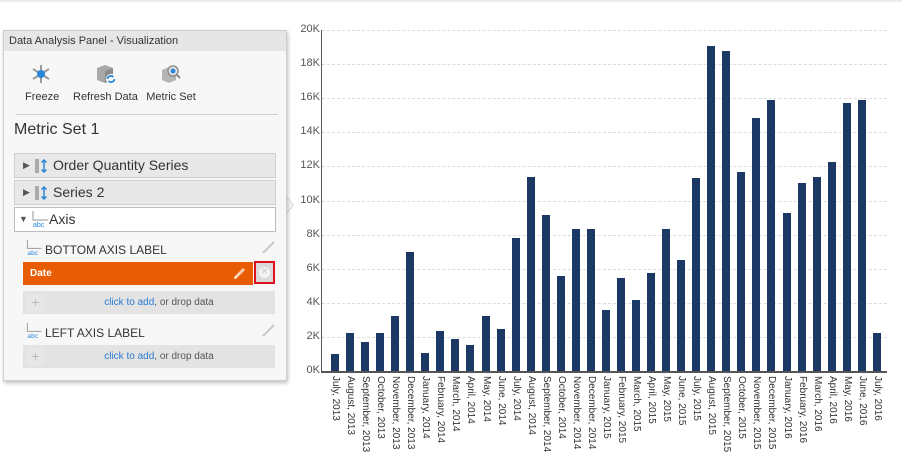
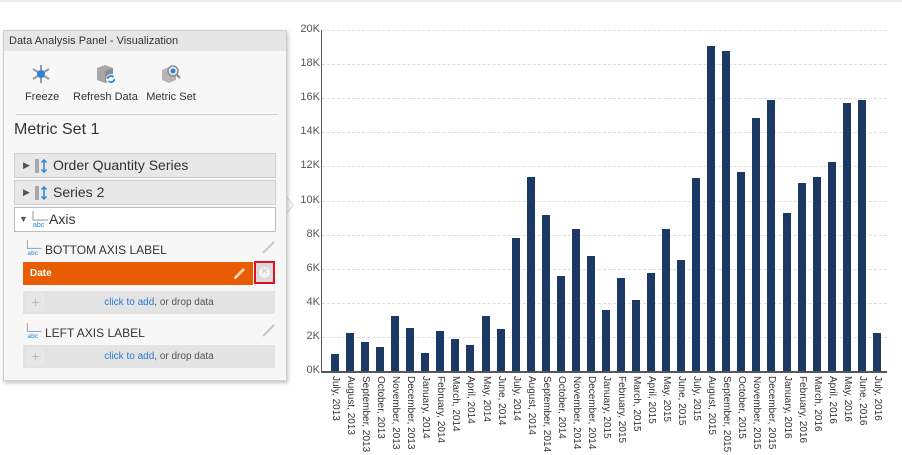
October, 2013: 2.2K -> 1.4K
December, 2013: 7.0K -> 2.5K
December, 2014: 8.3K -> 6.8K
